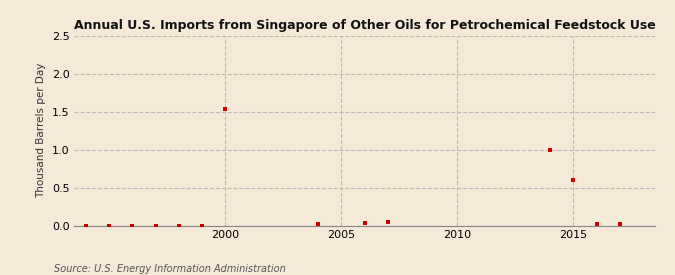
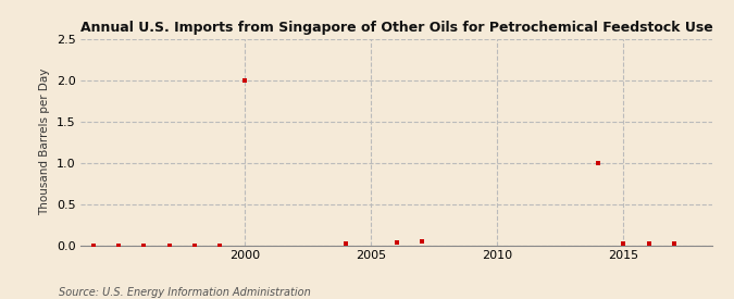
2000: 1.54 -> 2.00
2015: 0.60 -> 0.02
